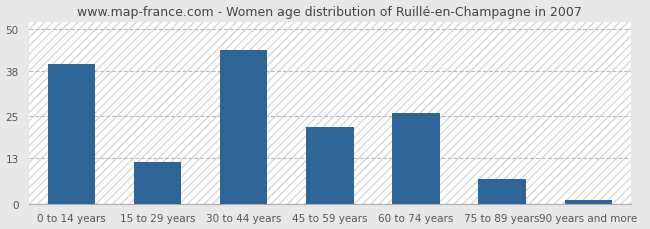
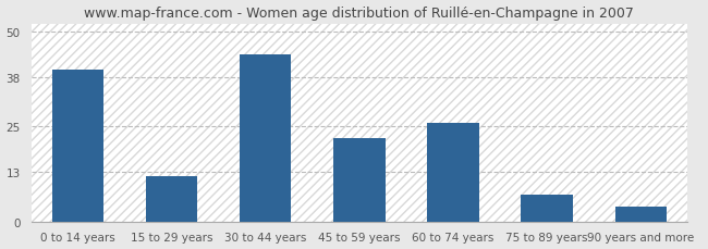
90 years and more: 1 -> 4
